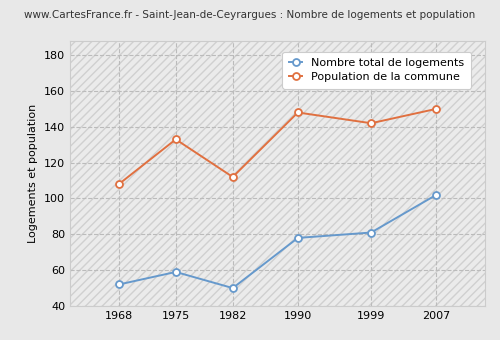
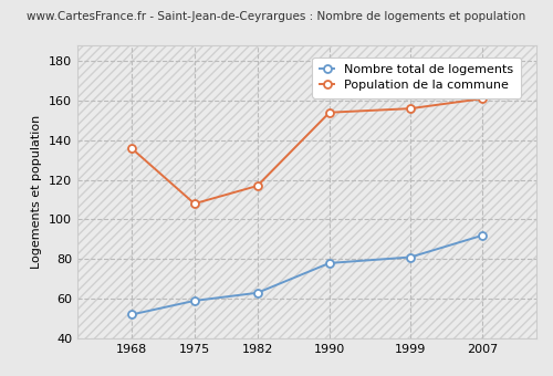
Population de la commune/1968: 108 -> 136
Population de la commune/1975: 133 -> 108
Nombre total de logements/1982: 50 -> 63
Population de la commune/1982: 112 -> 117
Population de la commune/1990: 148 -> 154
Population de la commune/1999: 142 -> 156
Nombre total de logements/2007: 102 -> 92
Population de la commune/2007: 150 -> 161
